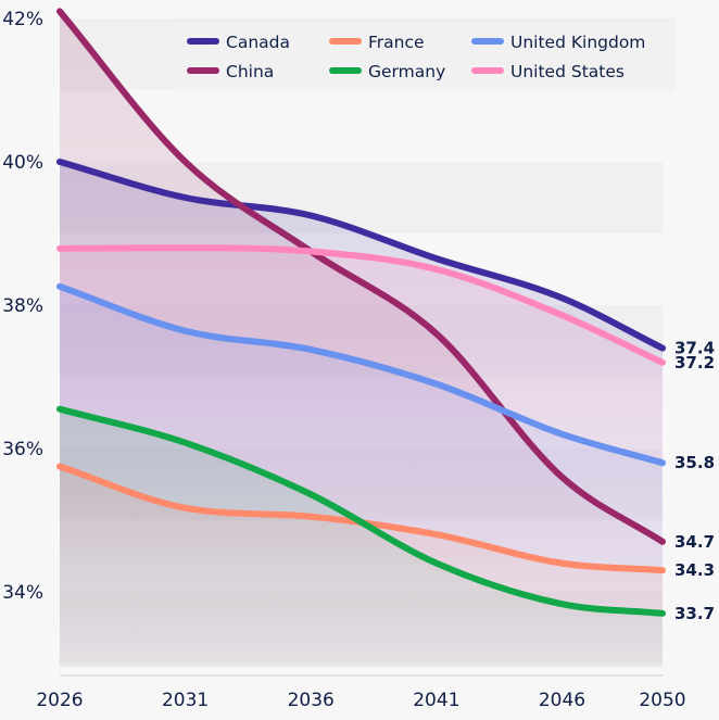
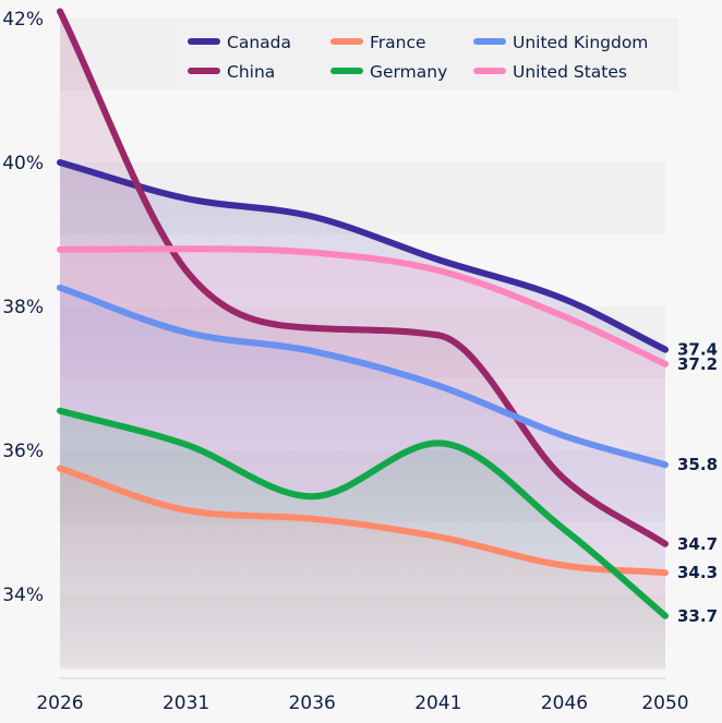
China/2031: 40.0% -> 38.5%
China/2036: 38.8% -> 37.7%
Germany/2041: 34.4% -> 36.1%
Germany/2046: 33.8% -> 34.9%
